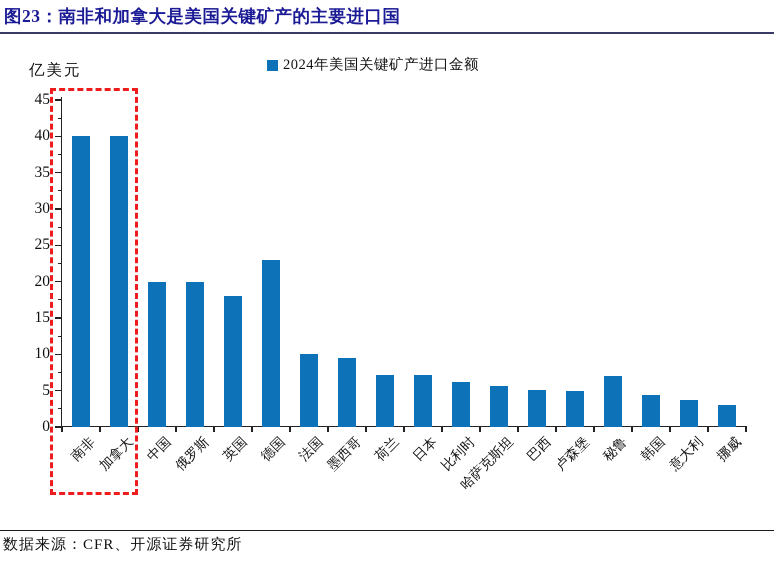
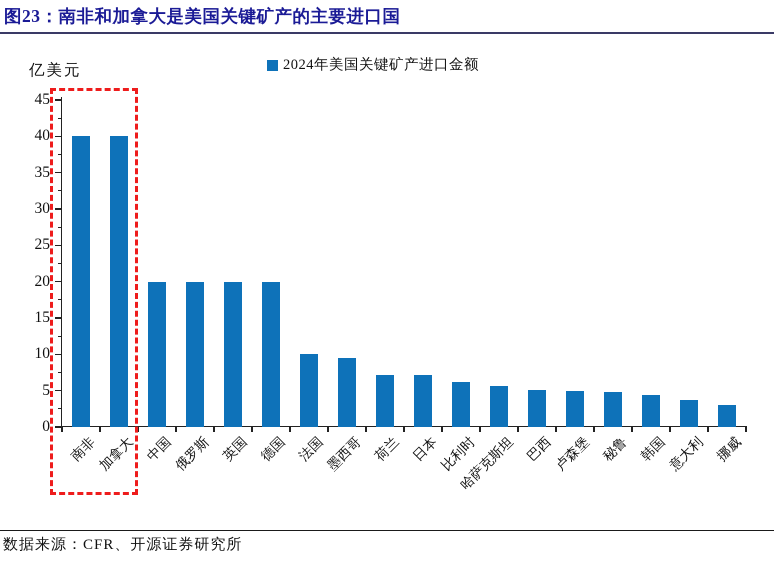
英国: 18 -> 20
德国: 23 -> 20
秘鲁: 7 -> 5
